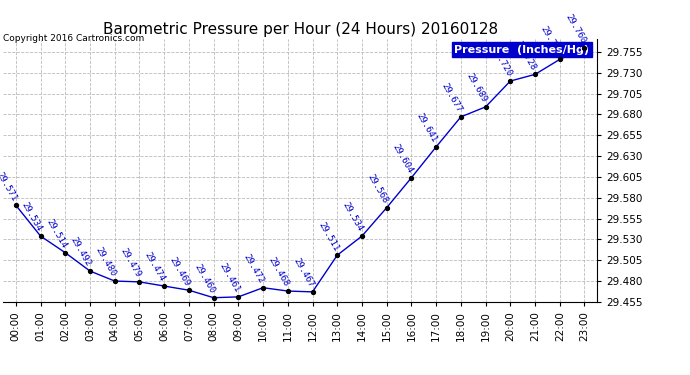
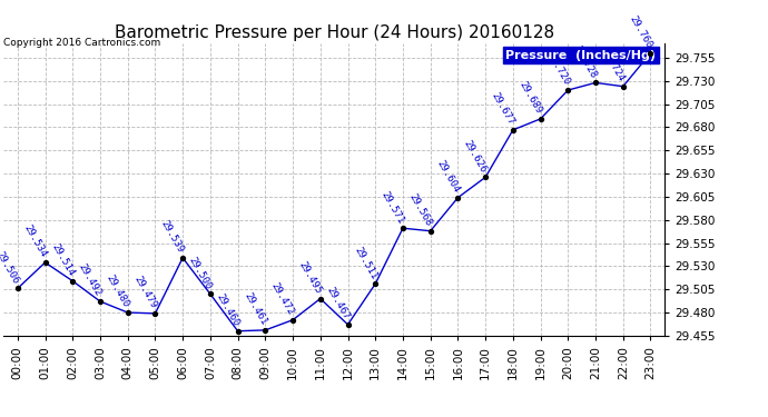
00:00: 29.571 -> 29.506
06:00: 29.474 -> 29.539
07:00: 29.469 -> 29.500
11:00: 29.468 -> 29.495
14:00: 29.534 -> 29.571
17:00: 29.641 -> 29.626
22:00: 29.746 -> 29.724
